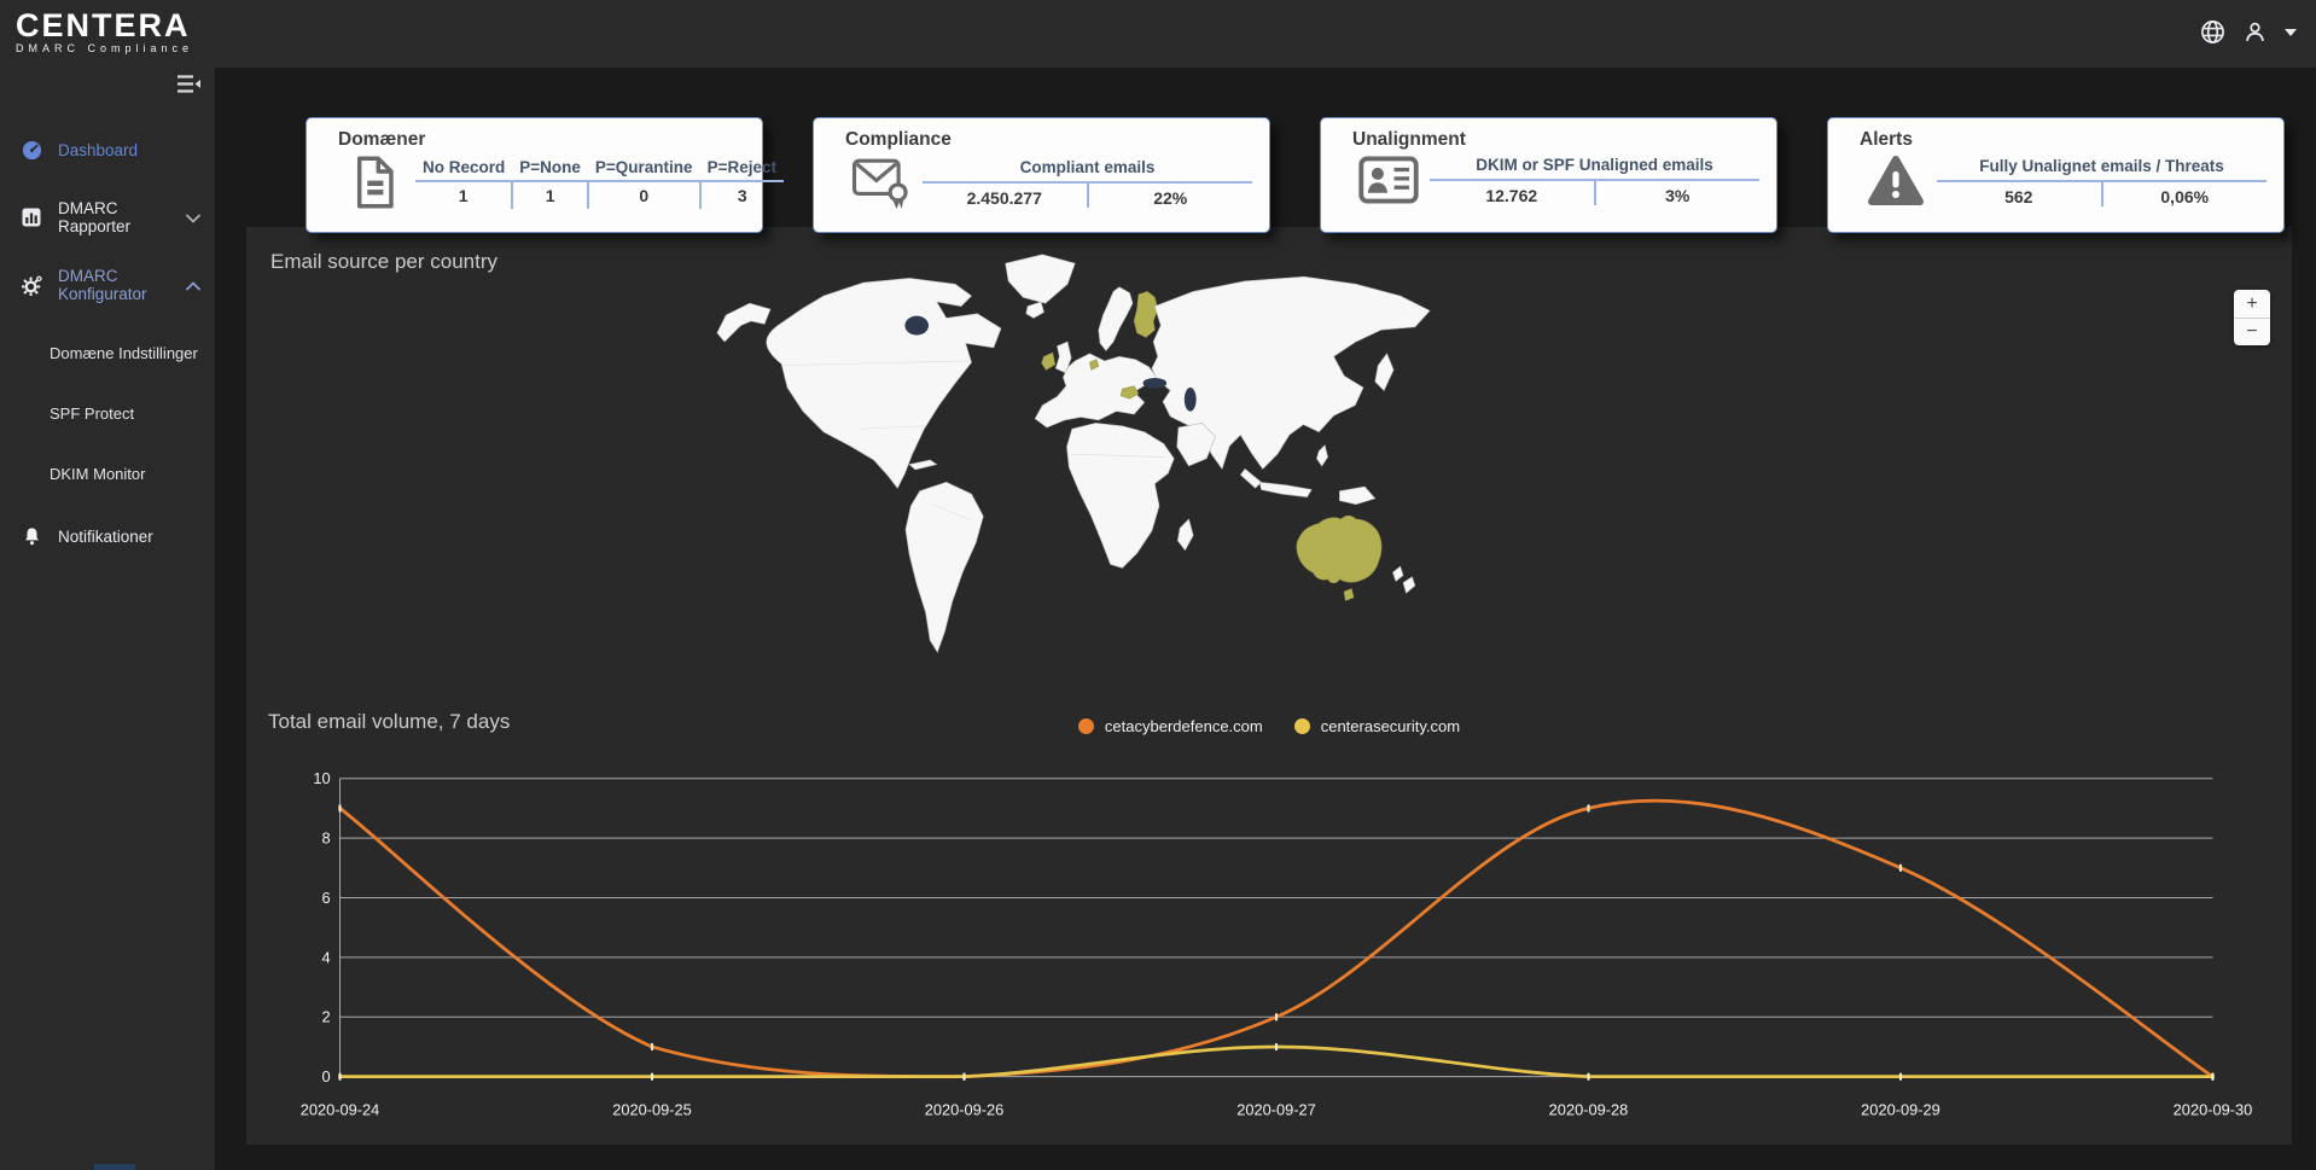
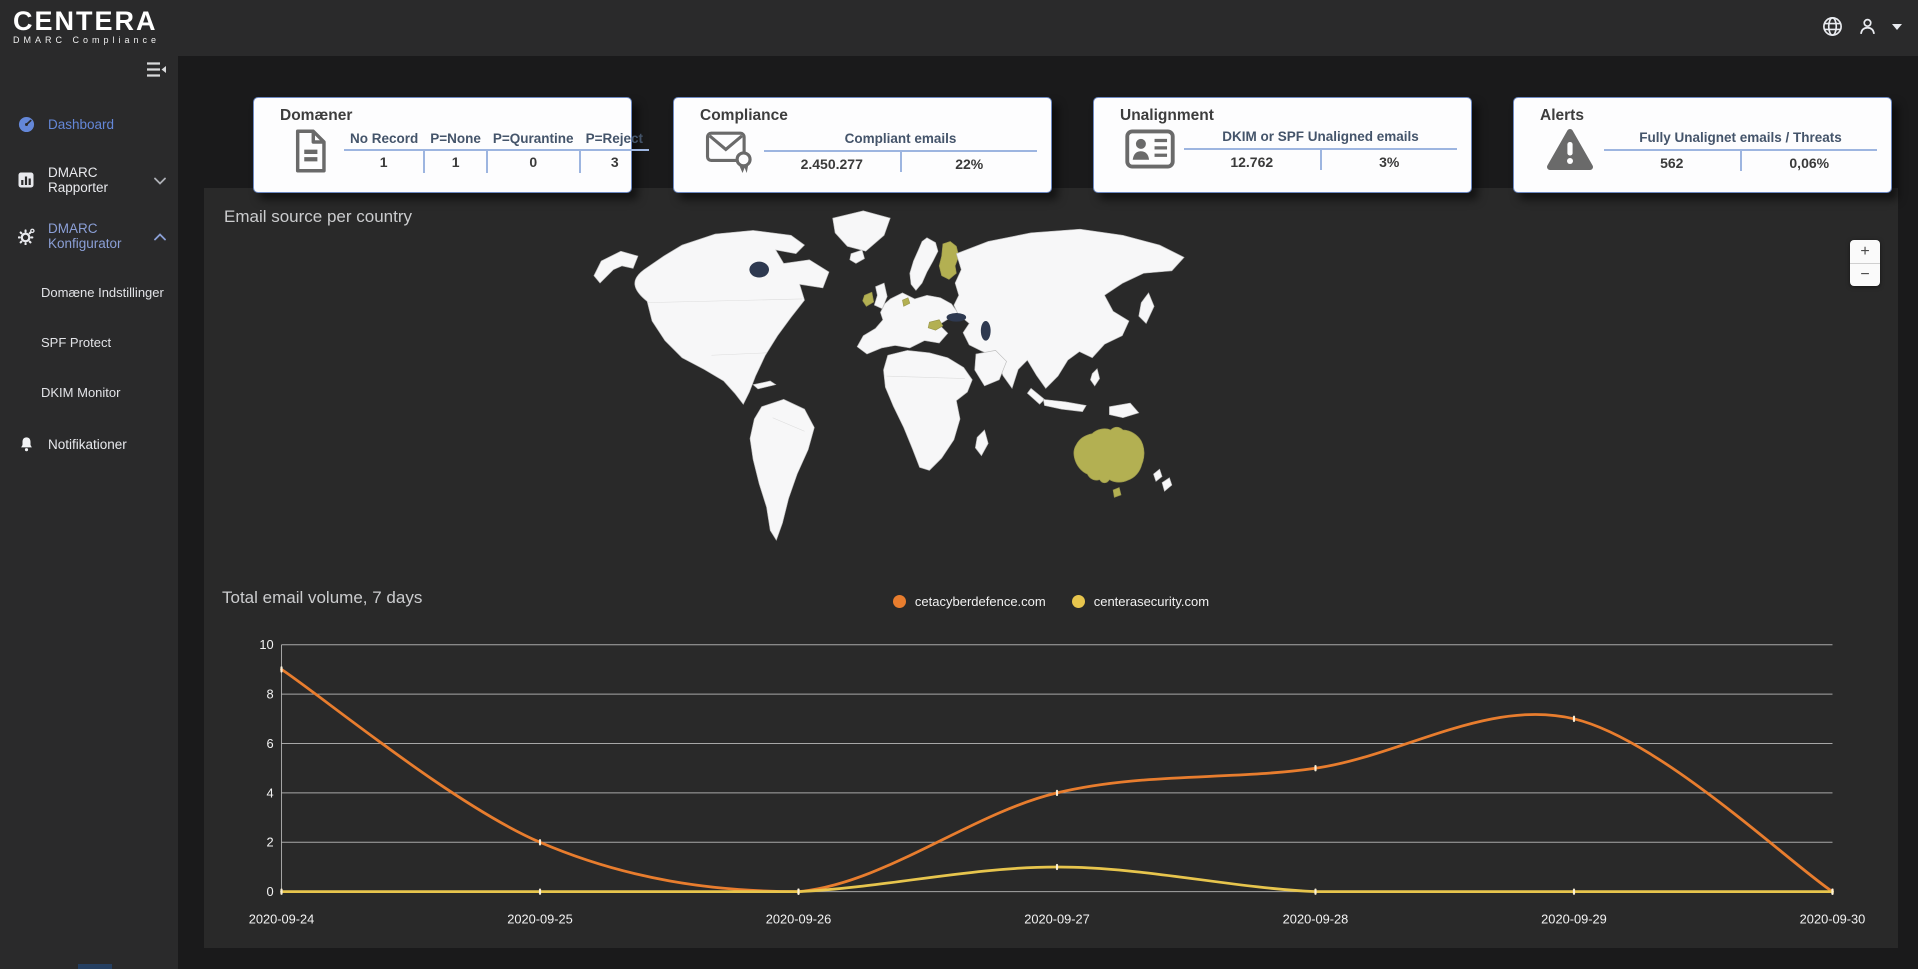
cetacyberdefence.com/2020-09-25: 1 -> 2
cetacyberdefence.com/2020-09-27: 2 -> 4
cetacyberdefence.com/2020-09-28: 9 -> 5
